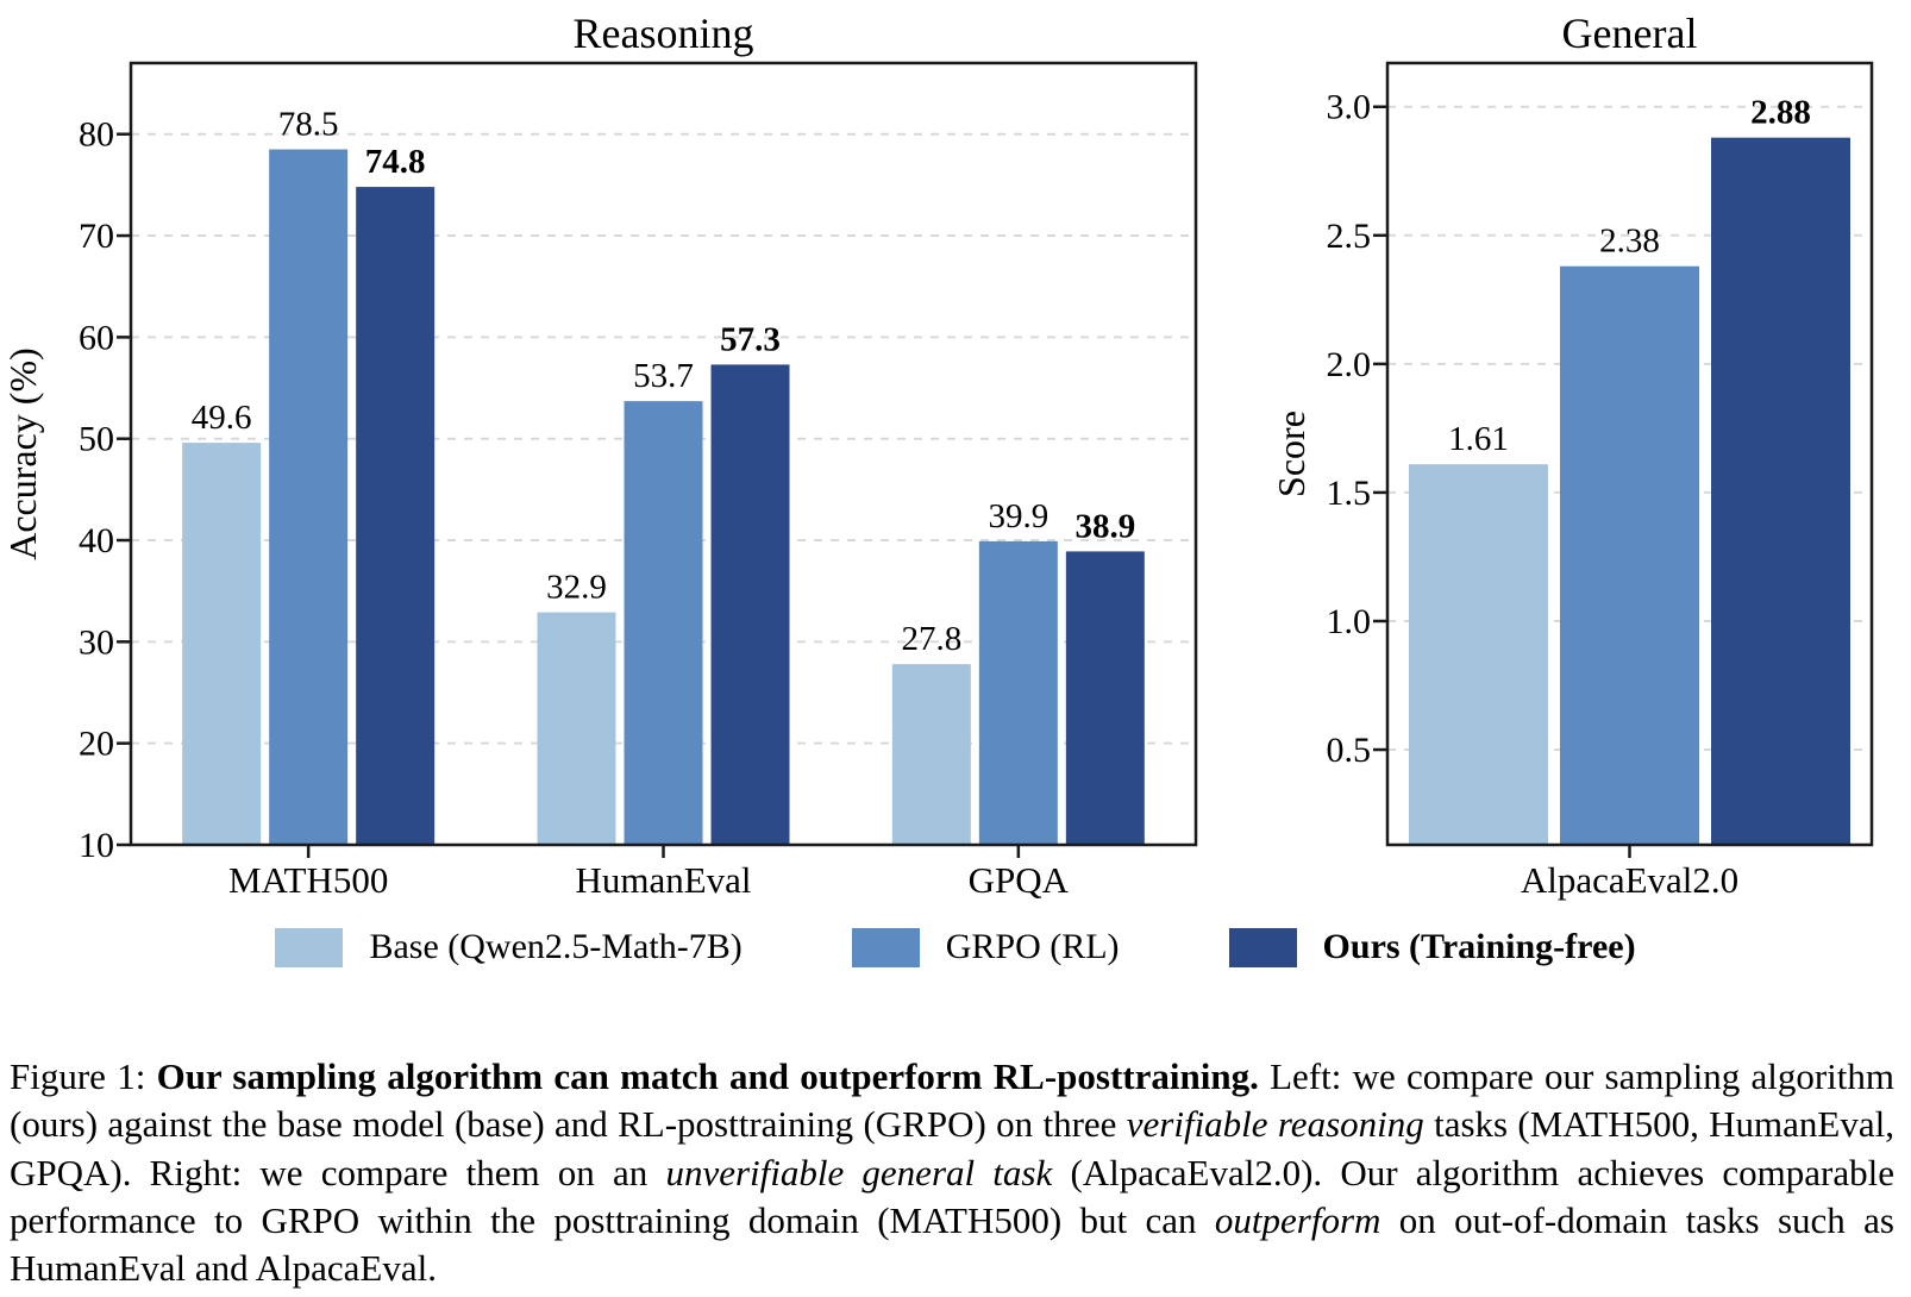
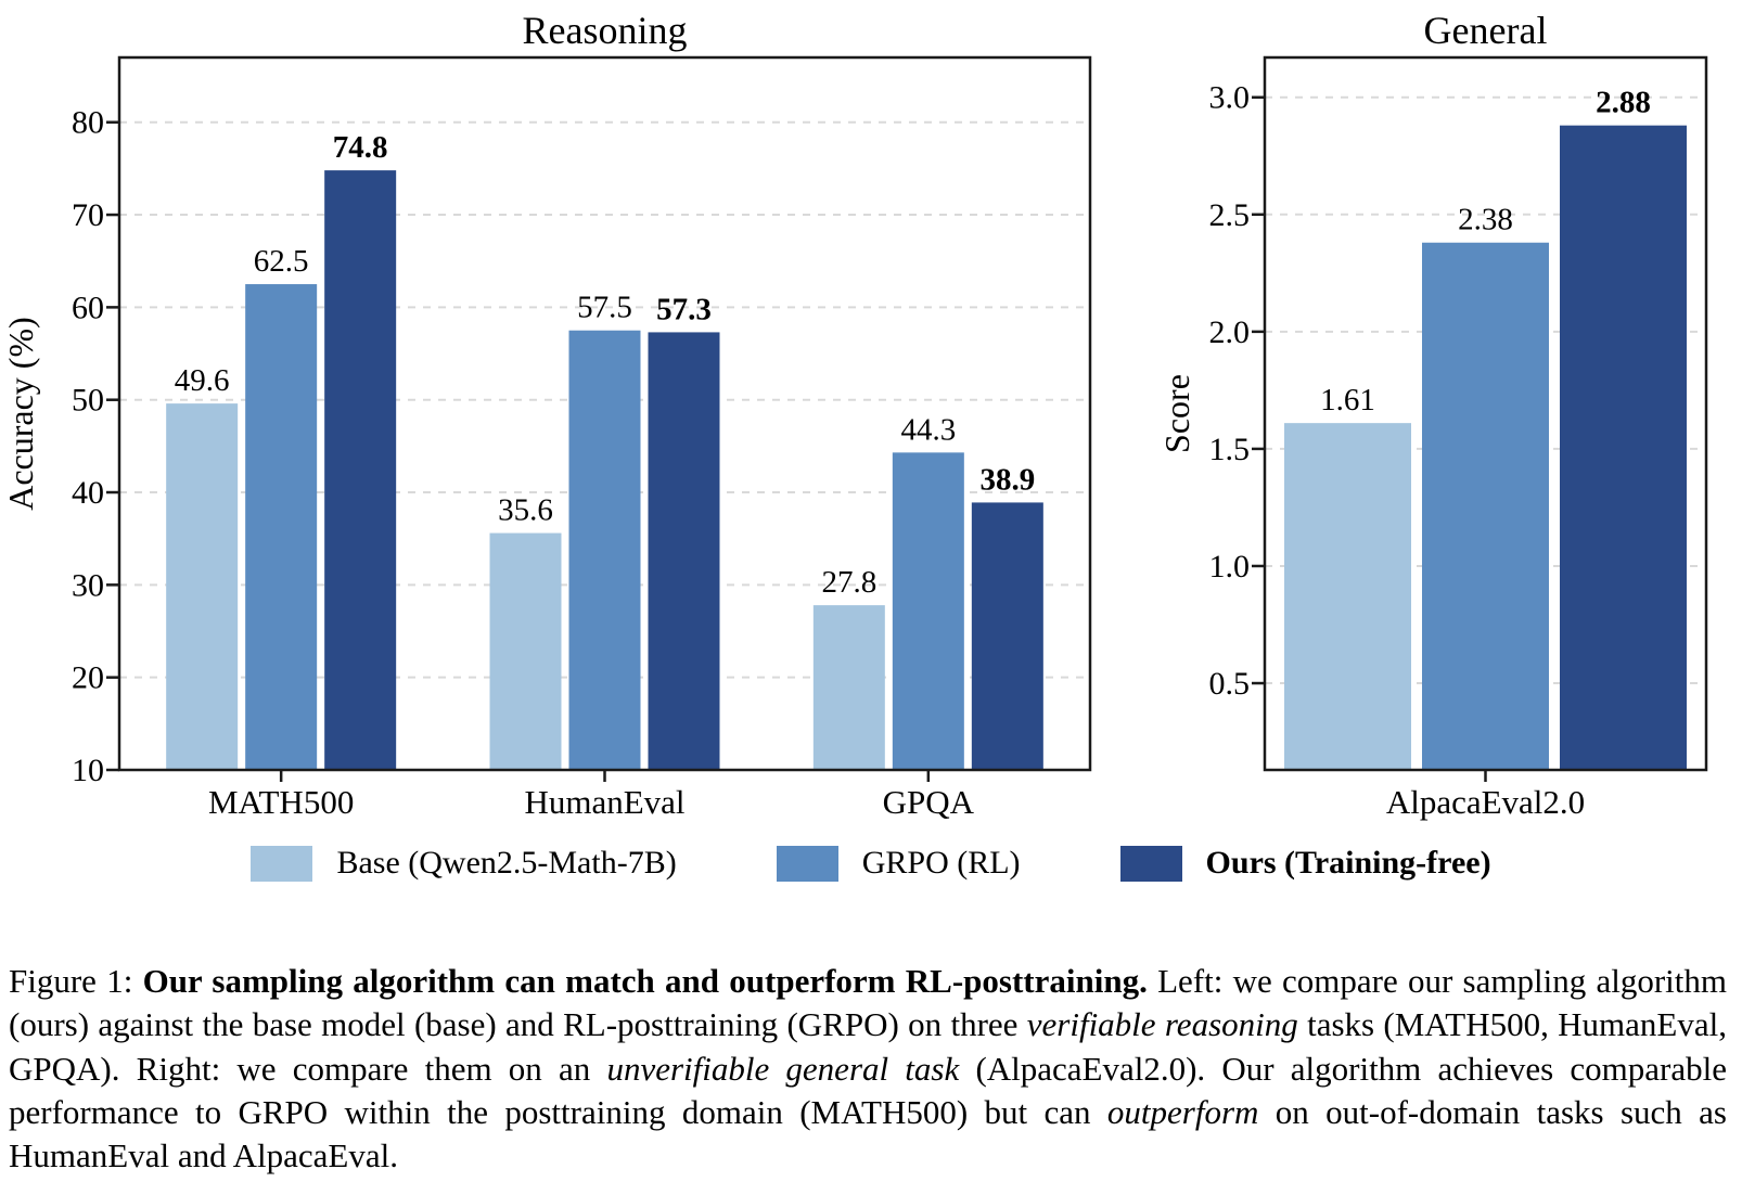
Reasoning/GRPO (RL)/MATH500: 78.5 -> 62.5
Reasoning/Base (Qwen2.5-Math-7B)/HumanEval: 32.9 -> 35.6
Reasoning/GRPO (RL)/HumanEval: 53.7 -> 57.5
Reasoning/GRPO (RL)/GPQA: 39.9 -> 44.3
